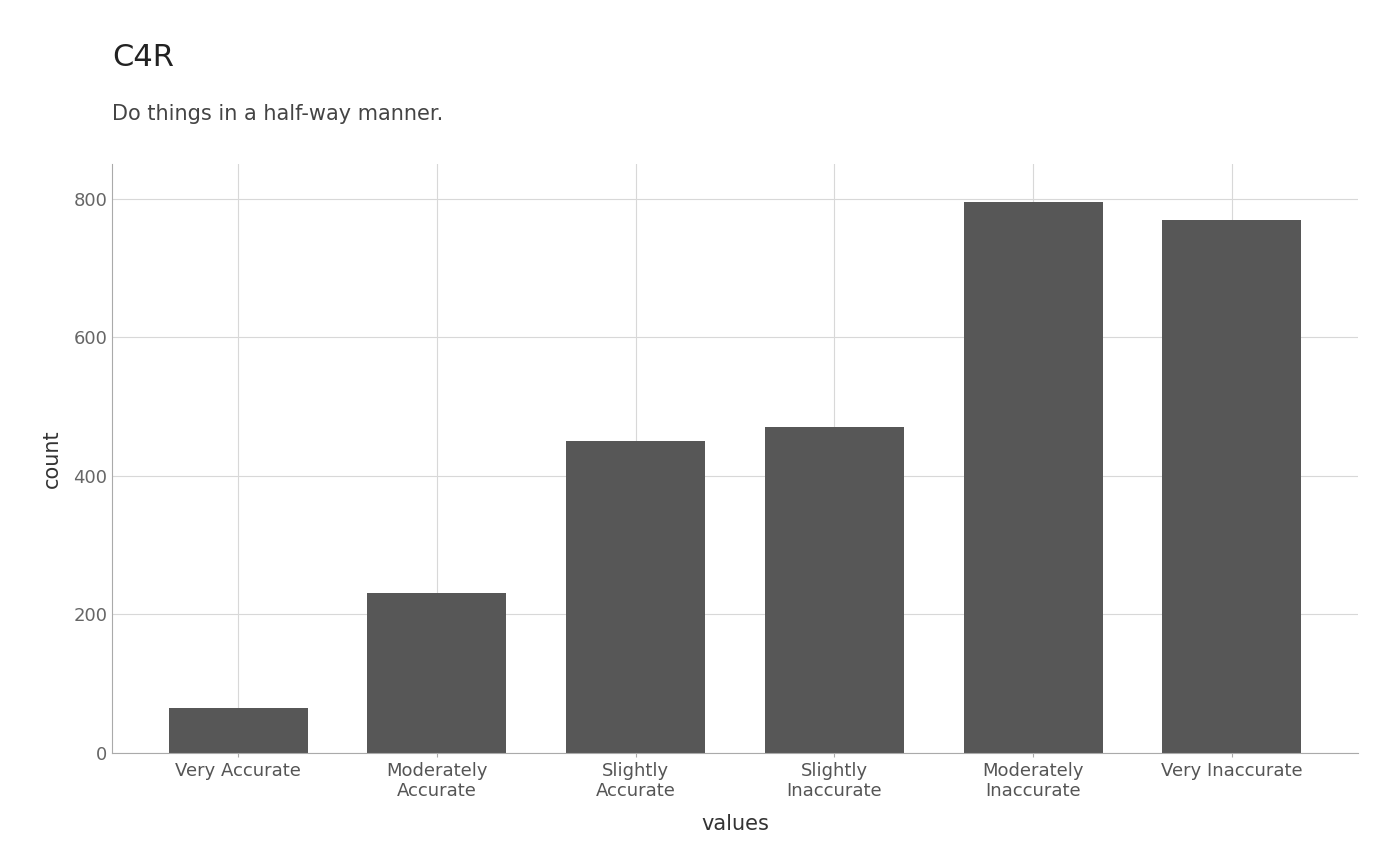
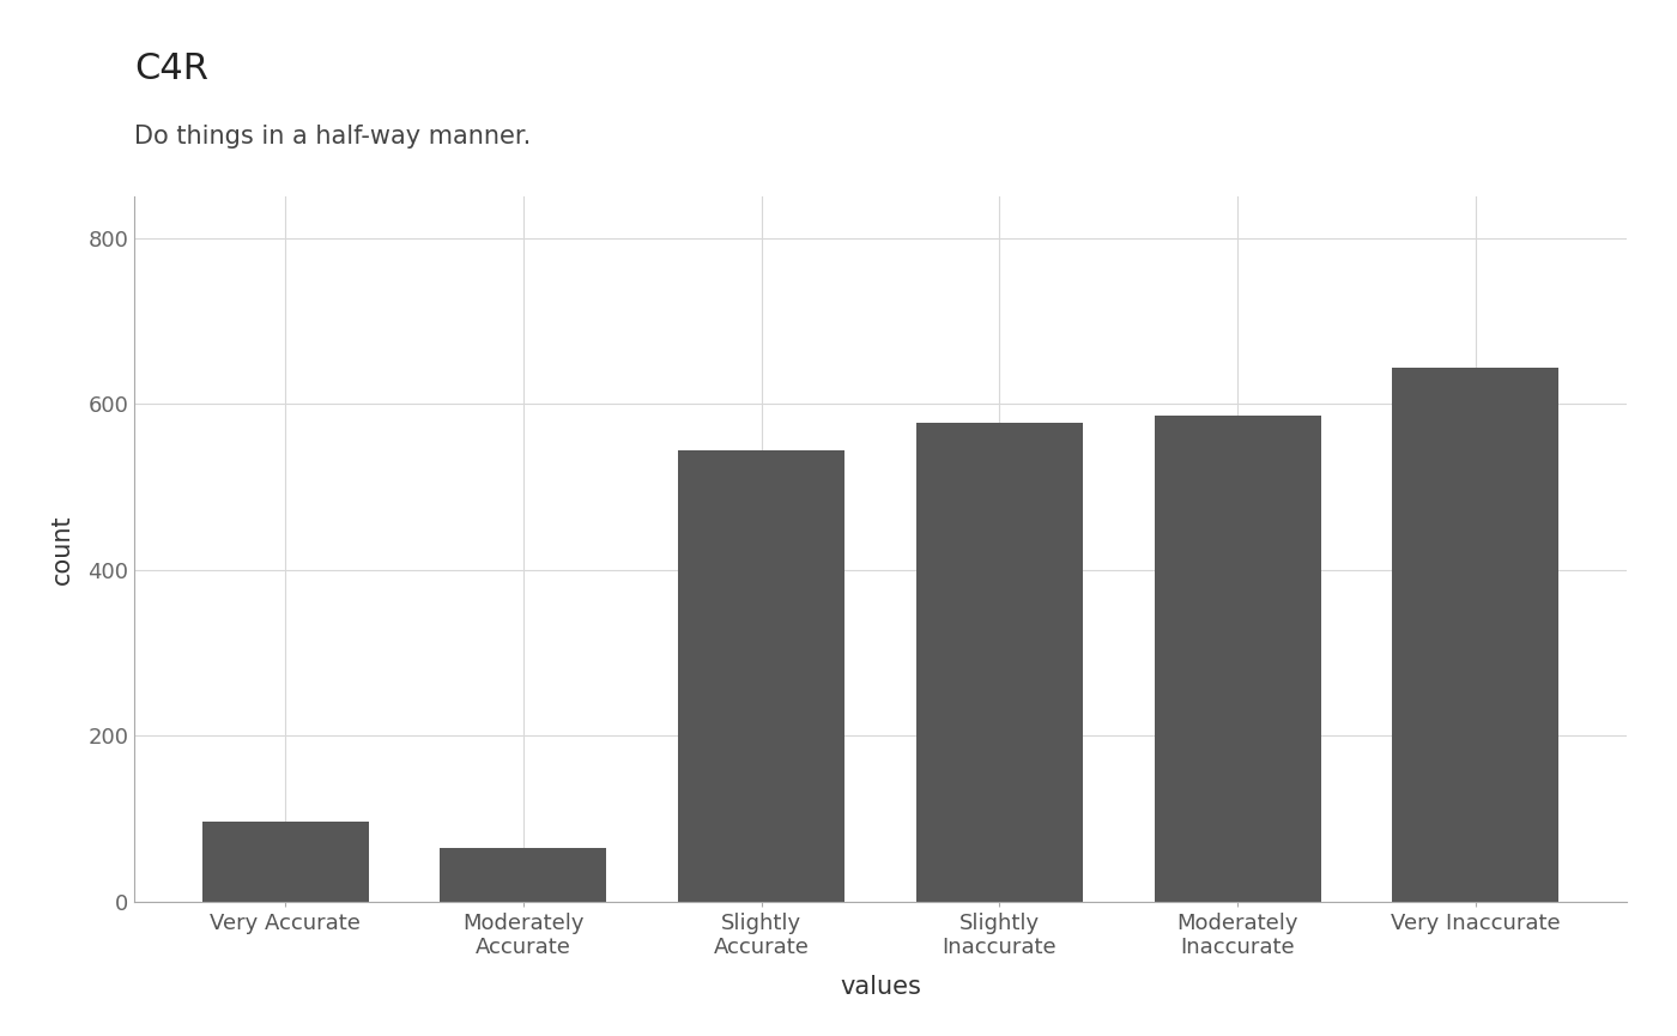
Very Accurate: 65 -> 96
Moderately Accurate: 230 -> 64
Slightly Accurate: 450 -> 544
Slightly Inaccurate: 470 -> 578
Moderately Inaccurate: 795 -> 586
Very Inaccurate: 770 -> 644
